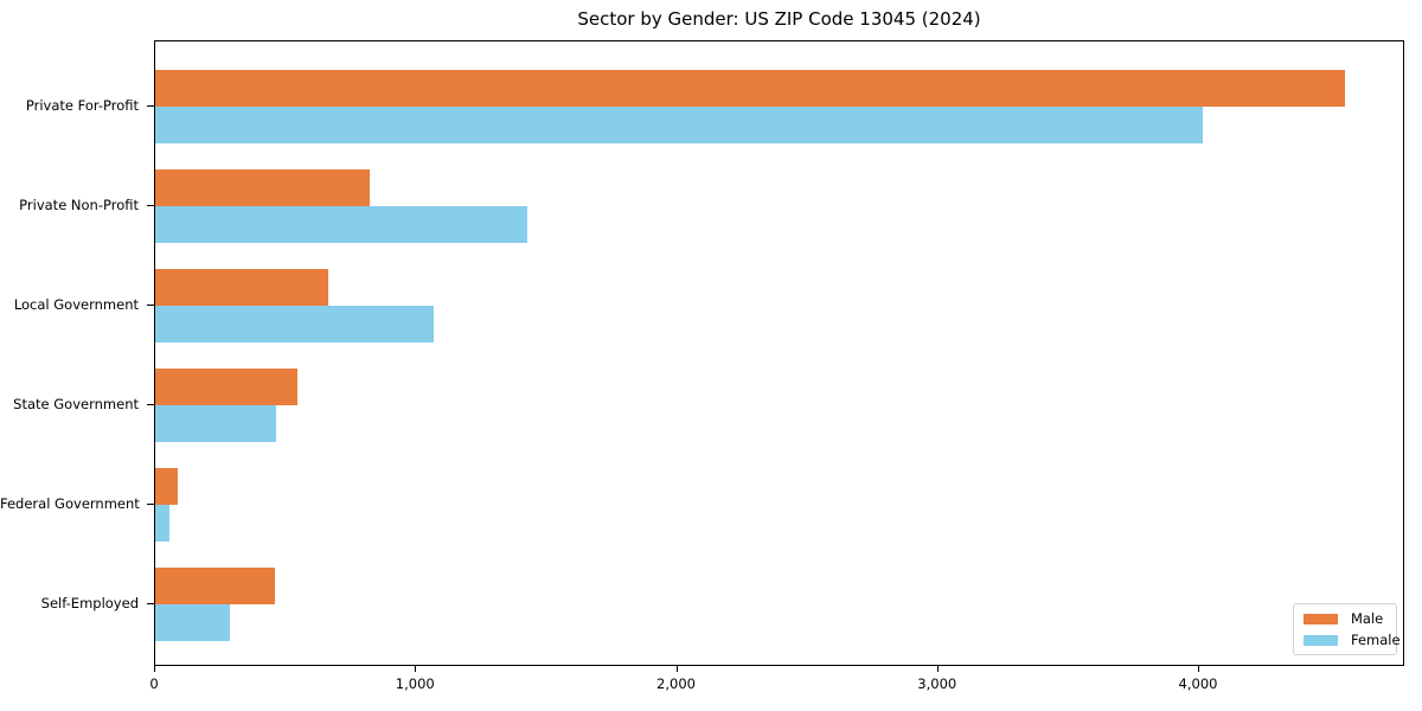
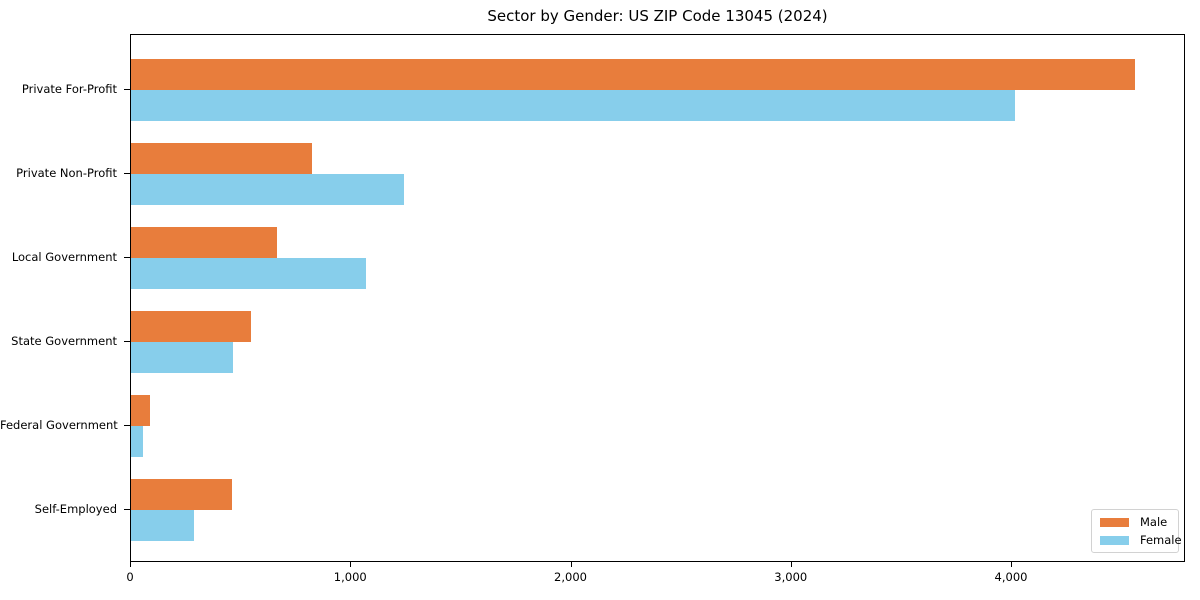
Female/Private Non-Profit: 1430 -> 1240
